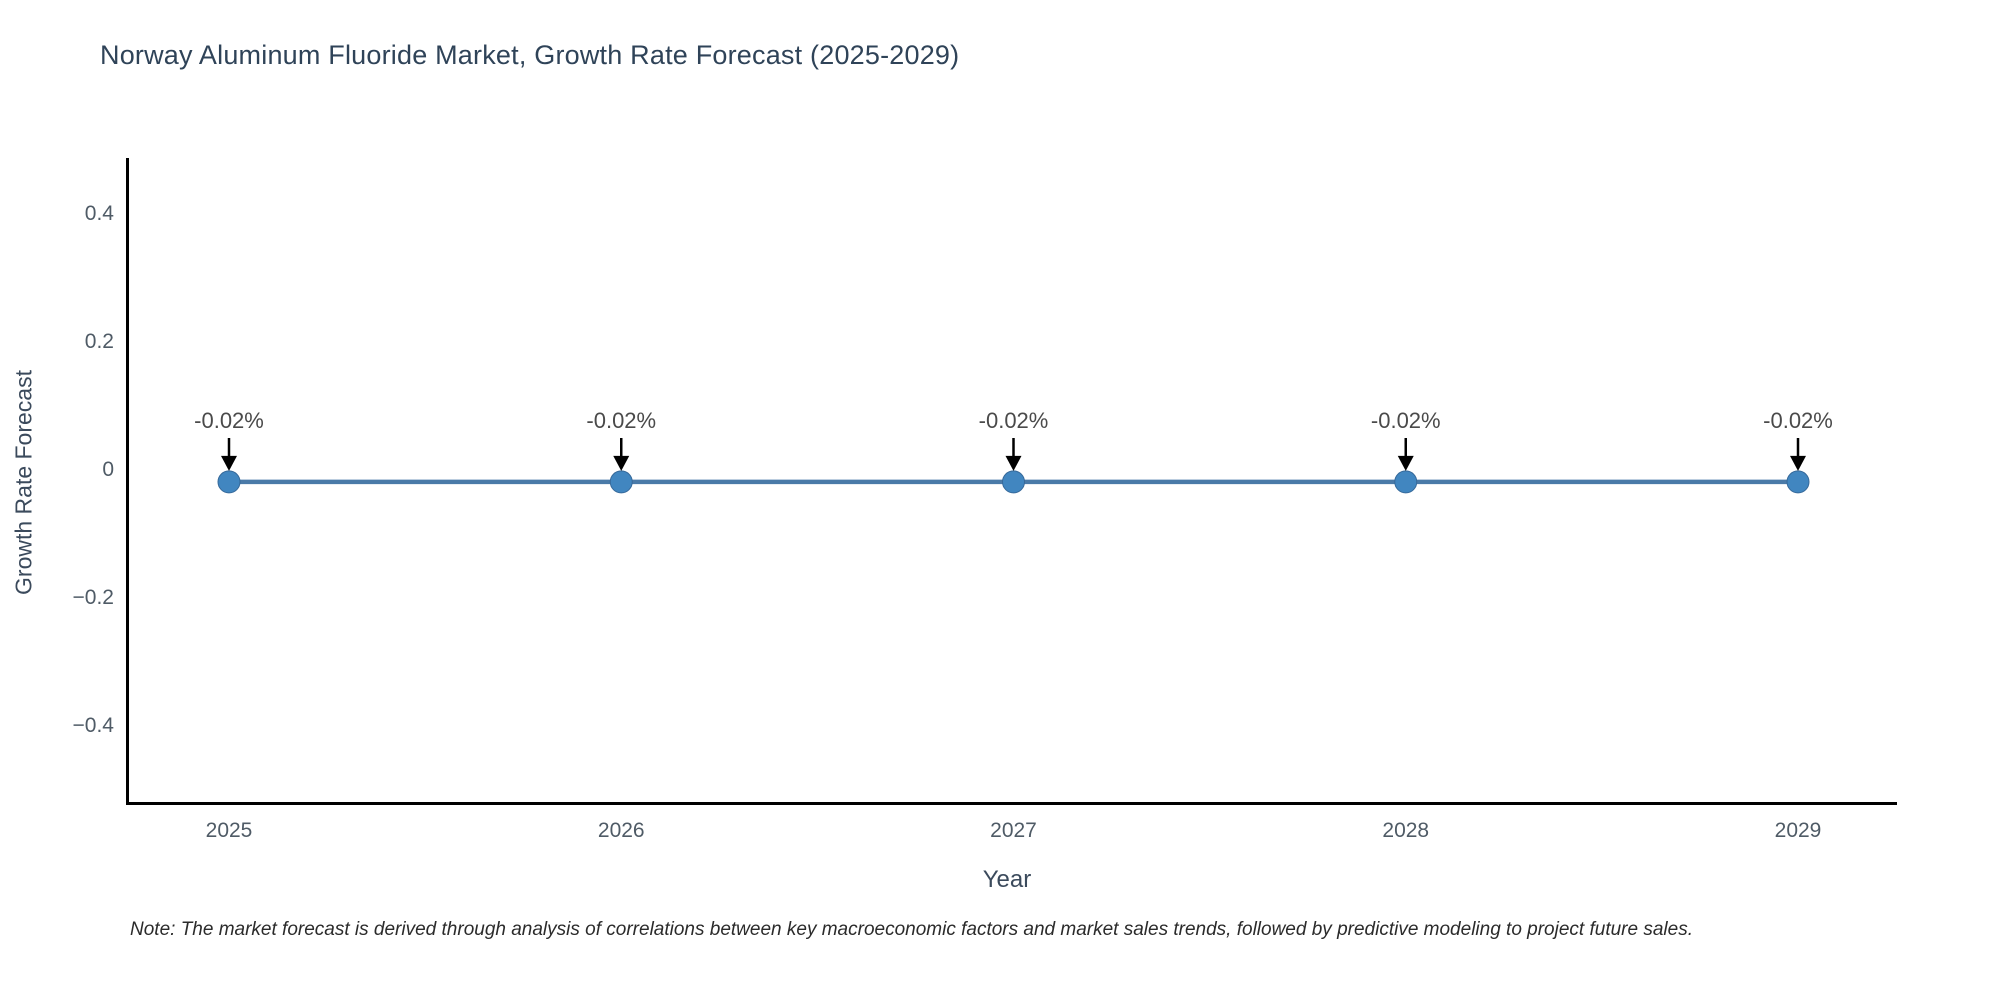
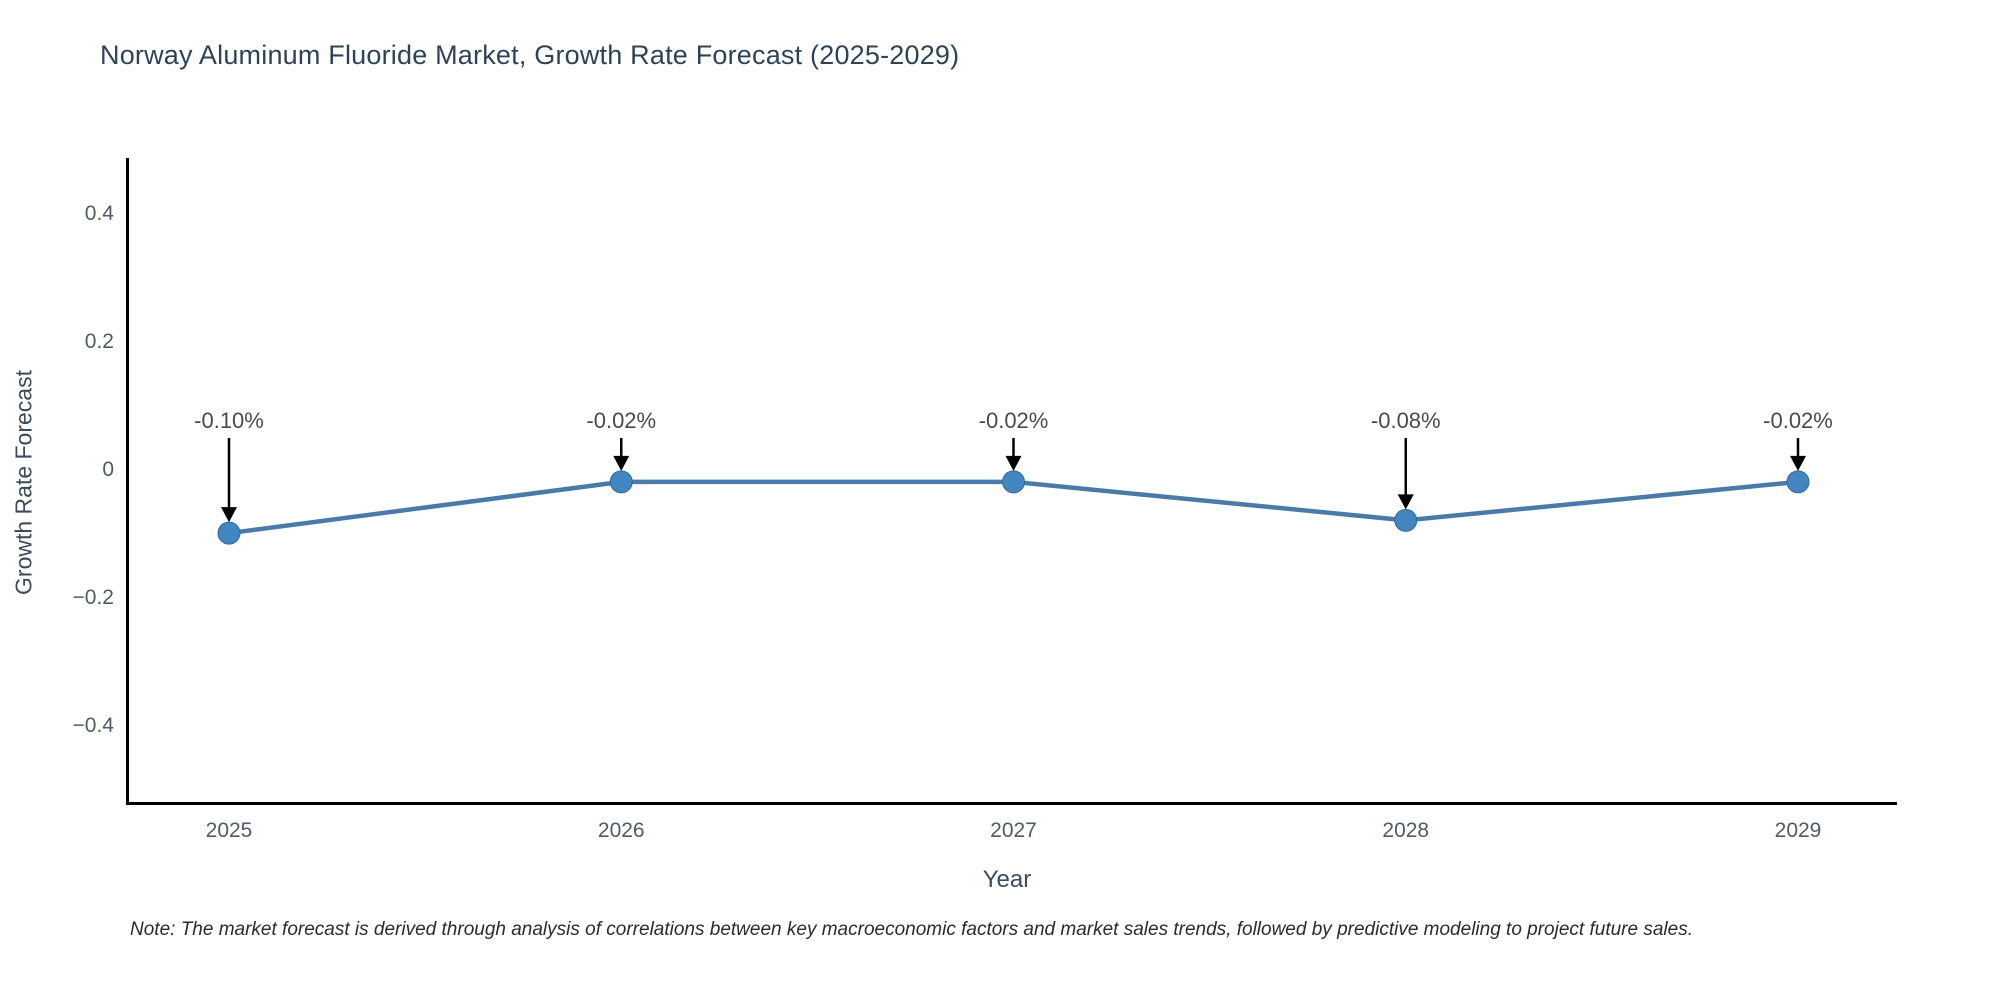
2025: -0.02% -> -0.10%
2028: -0.02% -> -0.08%
